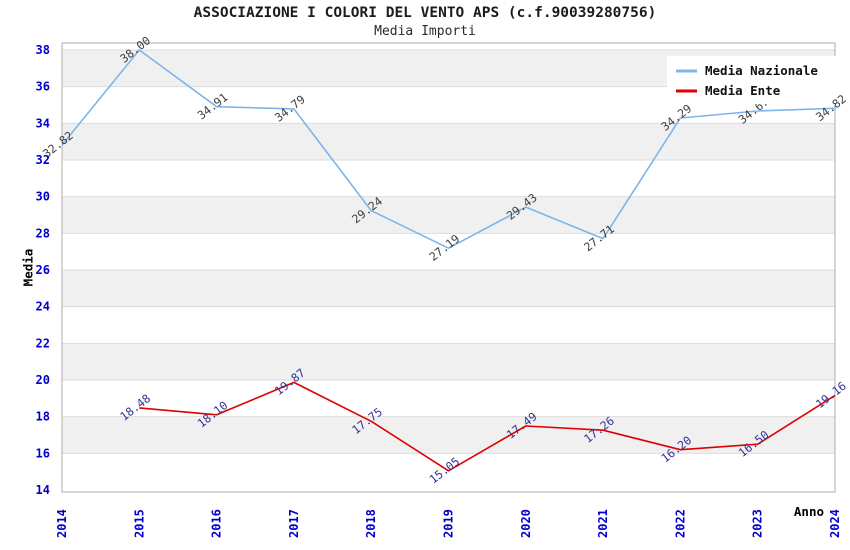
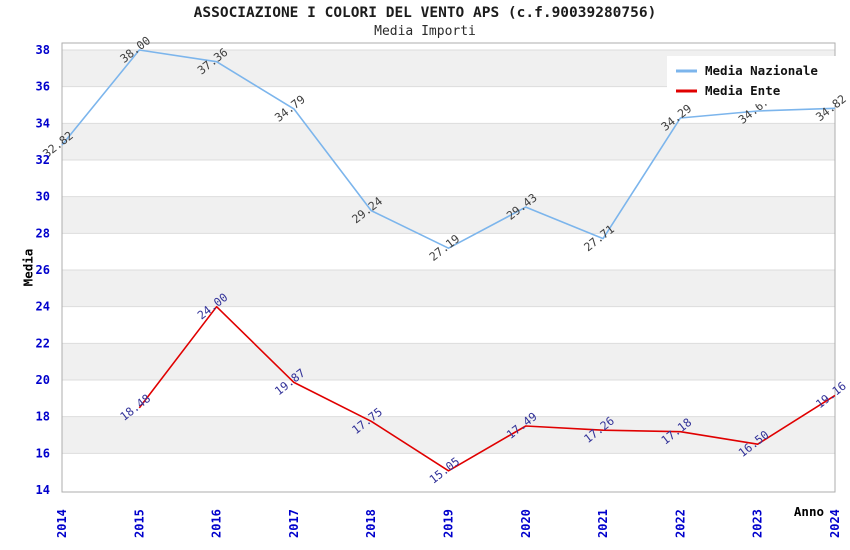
Media Nazionale/2016: 34.91 -> 37.36
Media Ente/2016: 18.10 -> 24.00
Media Ente/2022: 16.20 -> 17.18
